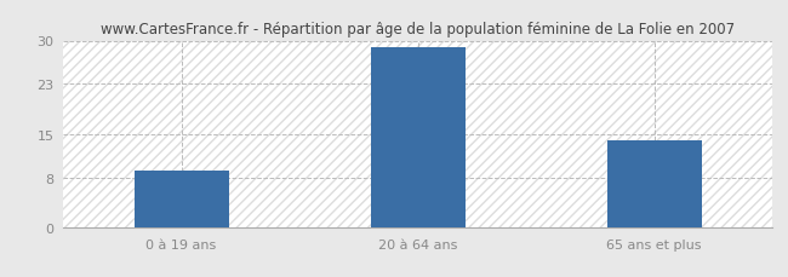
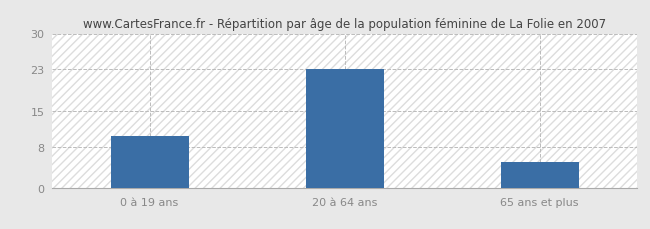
0 à 19 ans: 9 -> 10
20 à 64 ans: 29 -> 23
65 ans et plus: 14 -> 5
